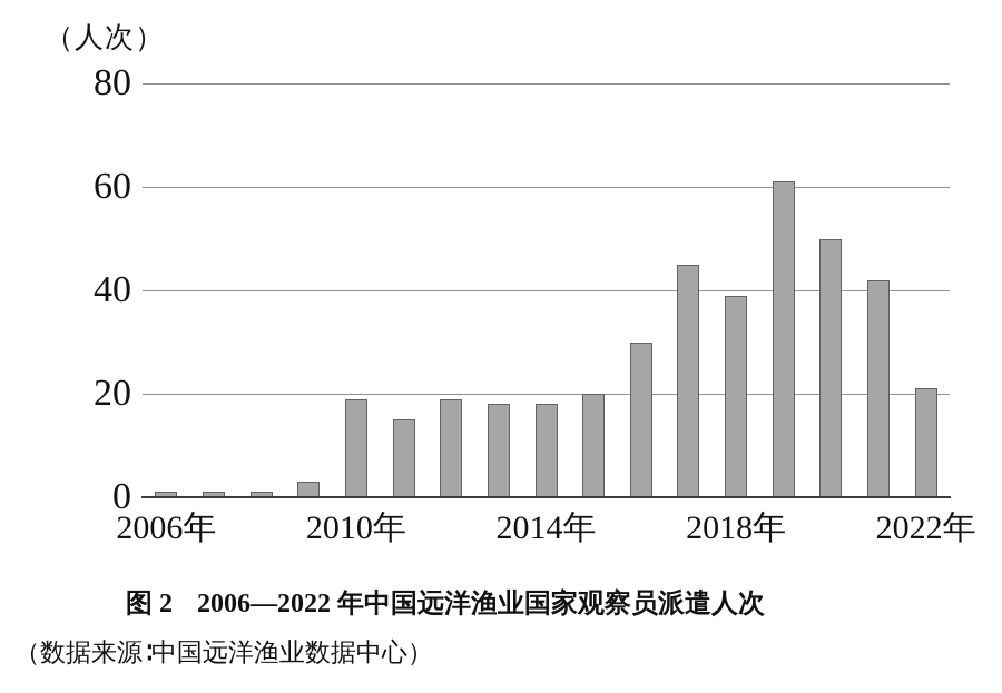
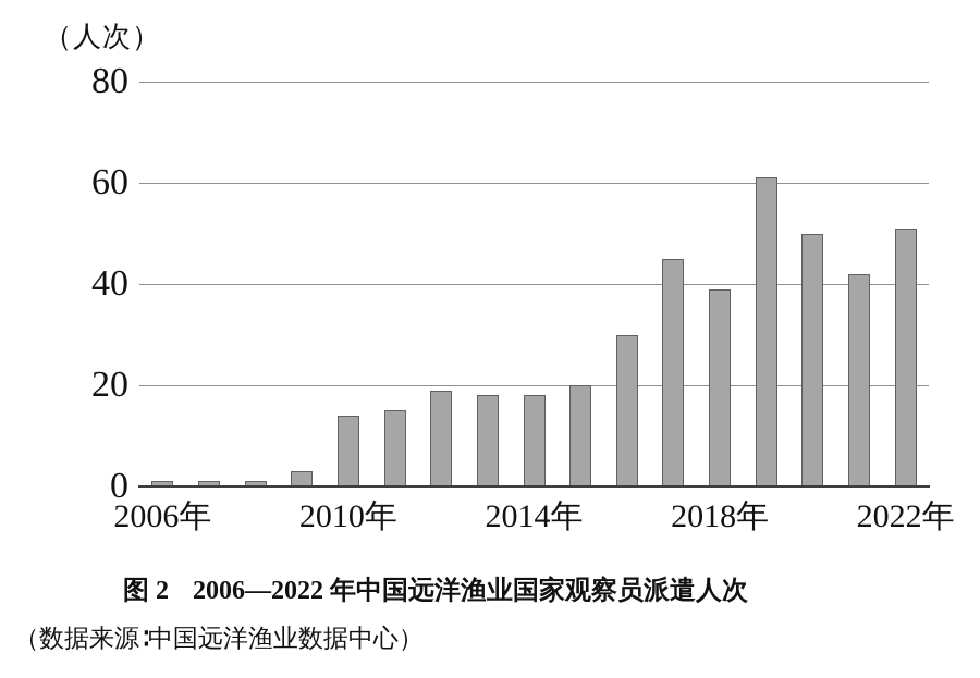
2010年: 19 -> 14
2022年: 21 -> 51
